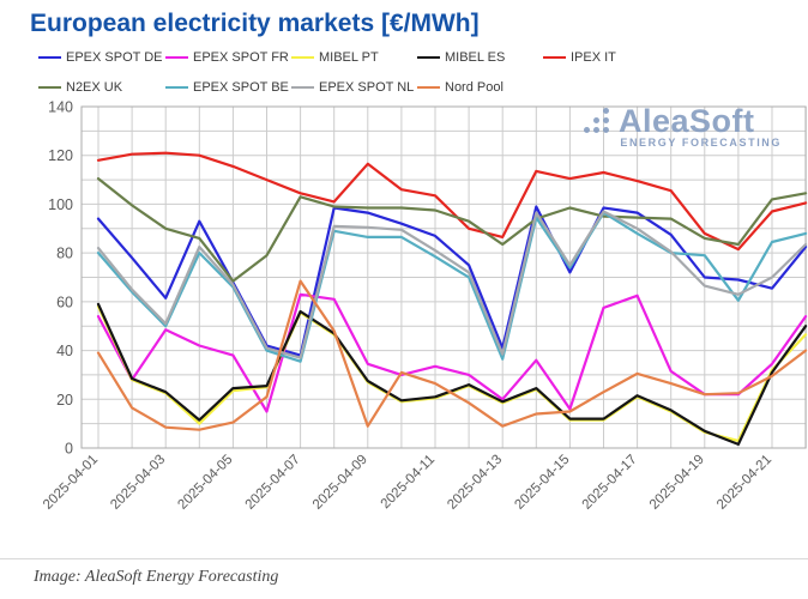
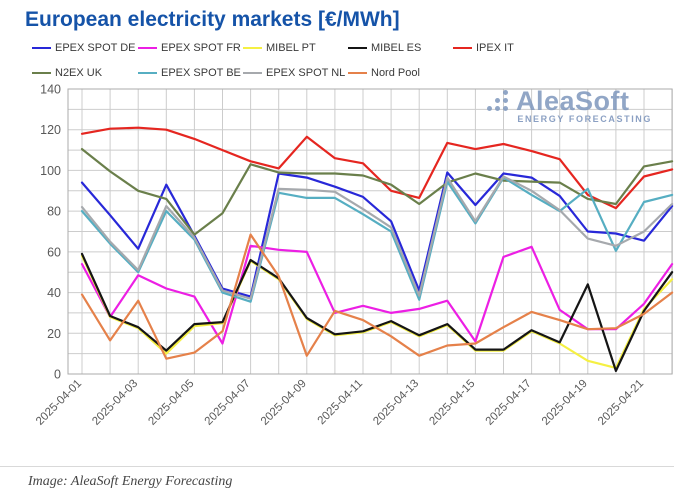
Nord Pool/2025-04-03: 8 -> 36
EPEX SPOT FR/2025-04-09: 34 -> 60
EPEX SPOT FR/2025-04-13: 20 -> 32
EPEX SPOT DE/2025-04-15: 72 -> 83
MIBEL ES/2025-04-19: 7 -> 44
EPEX SPOT BE/2025-04-19: 79 -> 91
